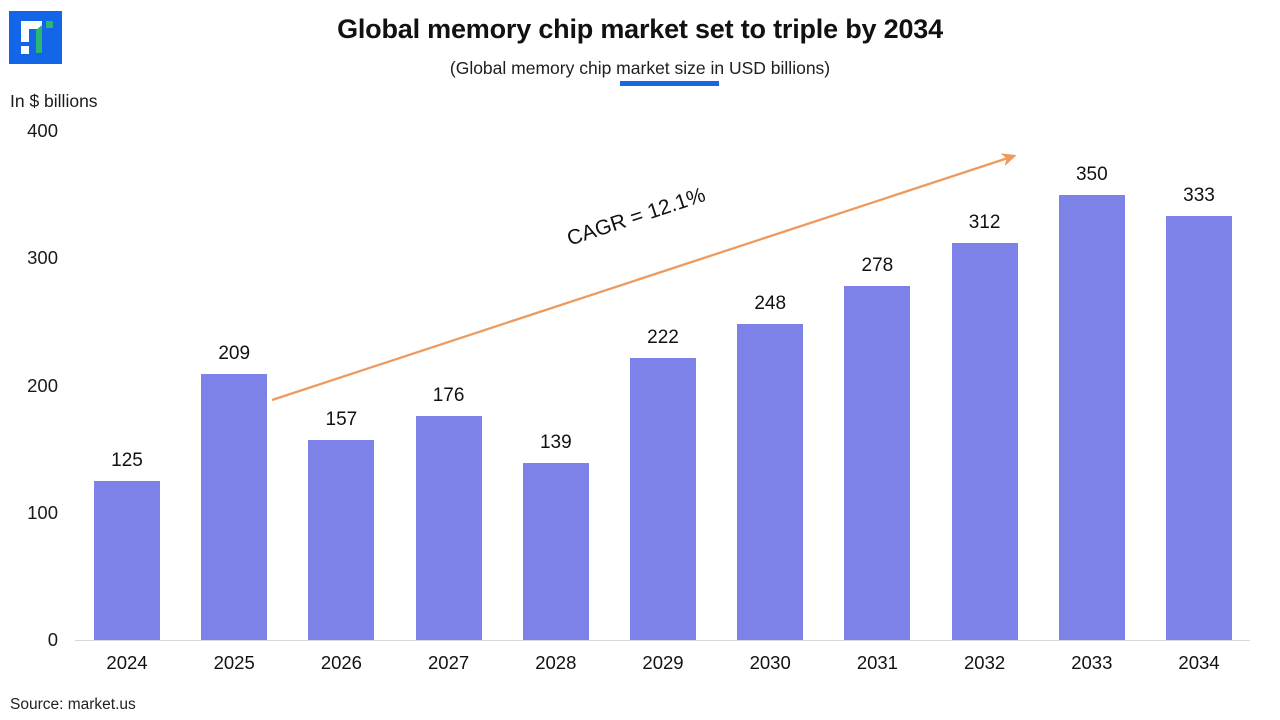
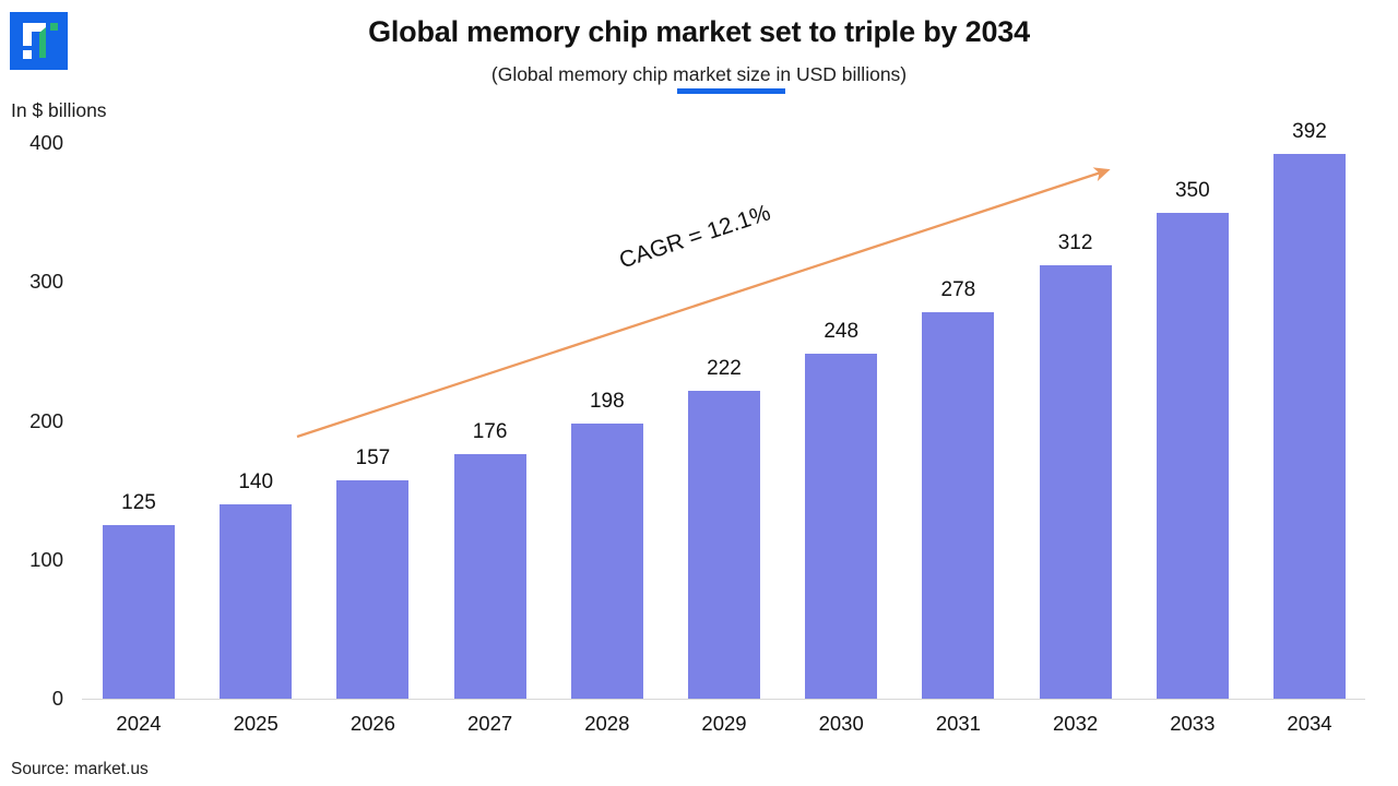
2025: 209 -> 140
2028: 139 -> 198
2034: 333 -> 392
